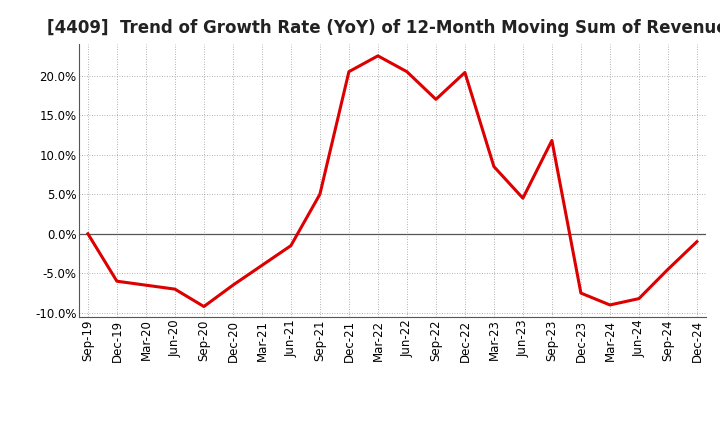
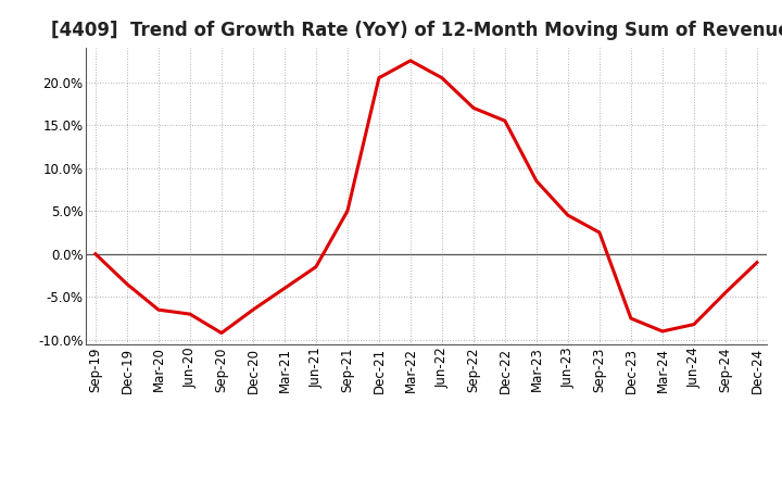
Dec-19: -6.0% -> -3.5%
Dec-22: 20.4% -> 15.5%
Sep-23: 11.8% -> 2.5%
